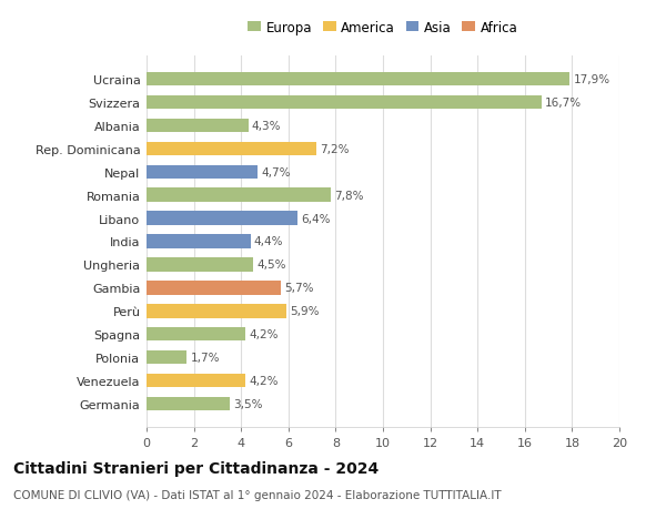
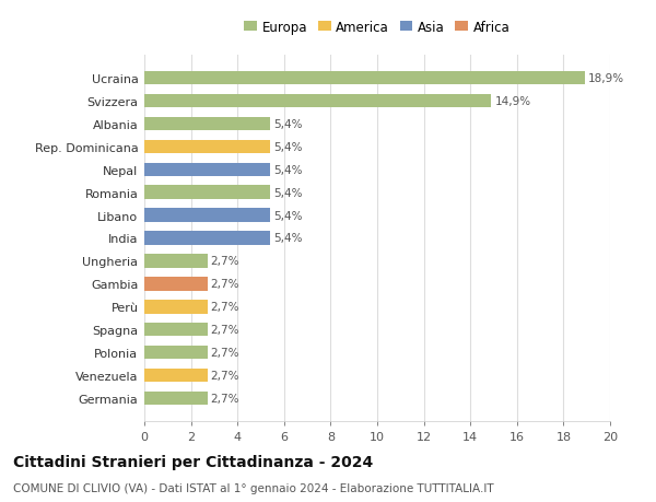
Ucraina: 17,9% -> 18,9%
Svizzera: 16,7% -> 14,9%
Albania: 4,3% -> 5,4%
Rep. Dominicana: 7,2% -> 5,4%
Nepal: 4,7% -> 5,4%
Romania: 7,8% -> 5,4%
Libano: 6,4% -> 5,4%
India: 4,4% -> 5,4%
Ungheria: 4,5% -> 2,7%
Gambia: 5,7% -> 2,7%
Perù: 5,9% -> 2,7%
Spagna: 4,2% -> 2,7%
Polonia: 1,7% -> 2,7%
Venezuela: 4,2% -> 2,7%
Germania: 3,5% -> 2,7%
